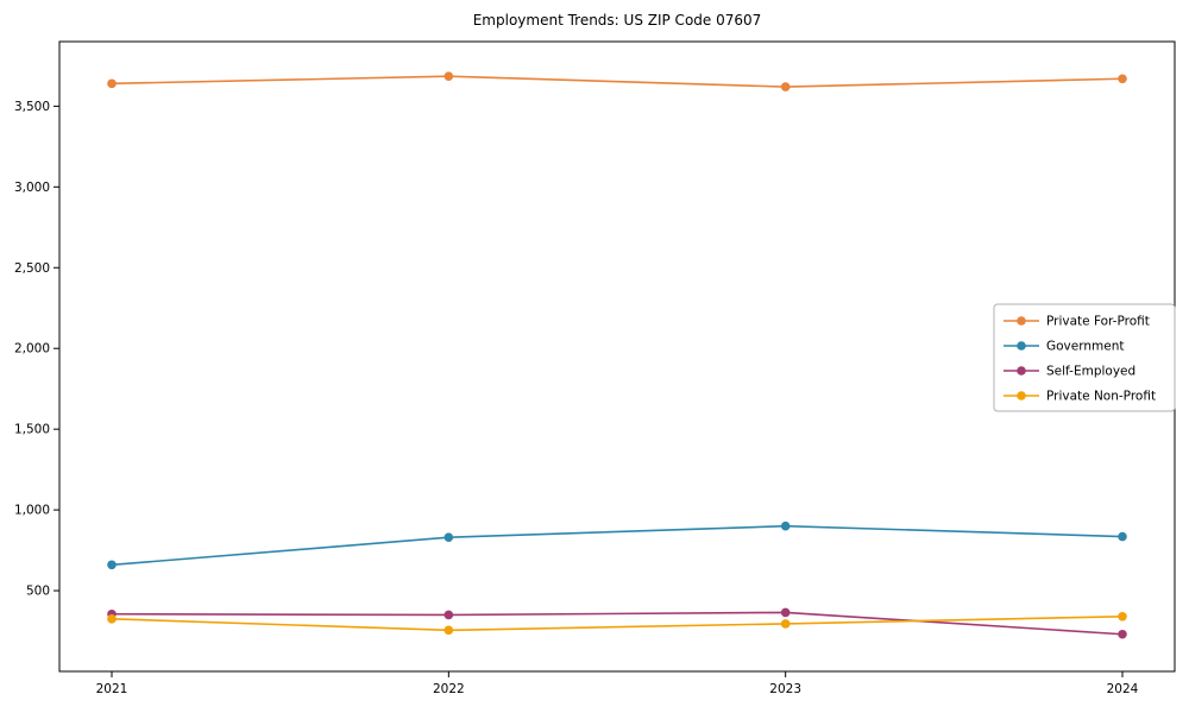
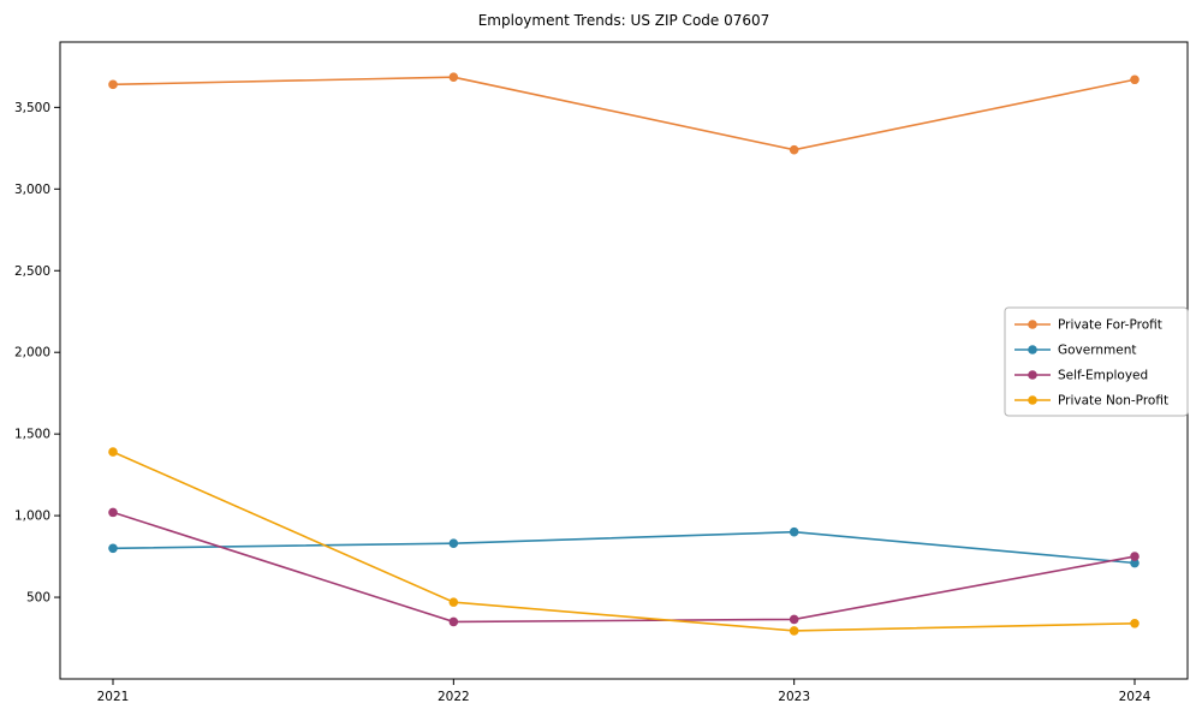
Government/2021: 660 -> 800
Self-Employed/2021: 360 -> 1020
Private Non-Profit/2021: 320 -> 1390
Private Non-Profit/2022: 260 -> 470
Private For-Profit/2023: 3620 -> 3240
Government/2024: 840 -> 710
Self-Employed/2024: 230 -> 750
